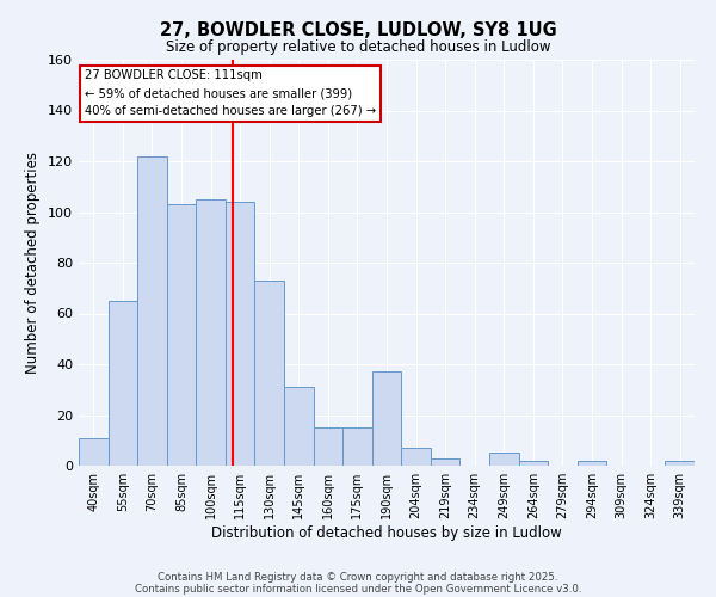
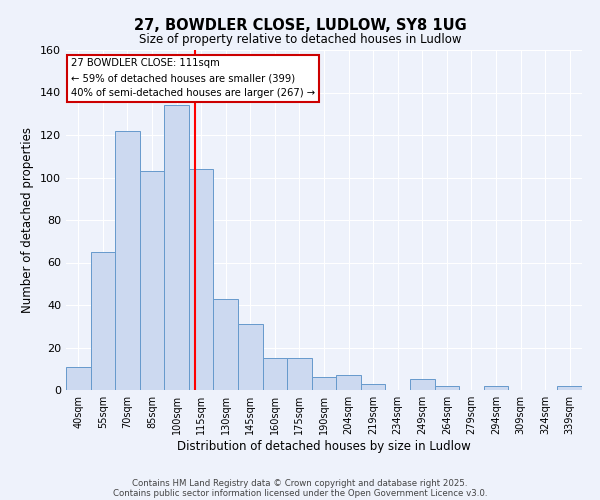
100sqm: 105 -> 134
130sqm: 73 -> 43
190sqm: 37 -> 6
